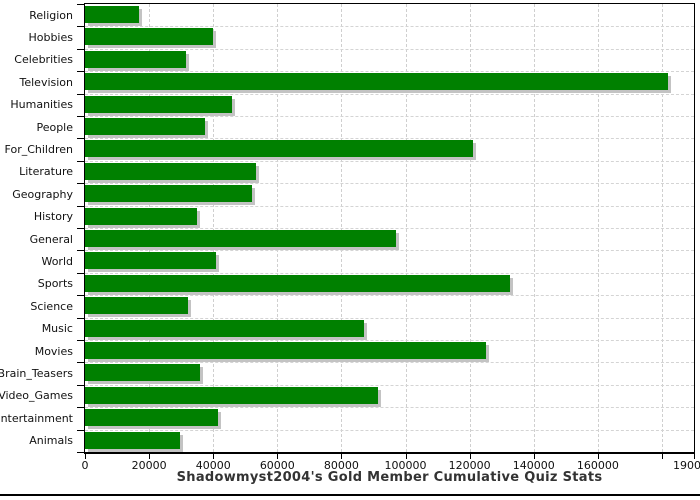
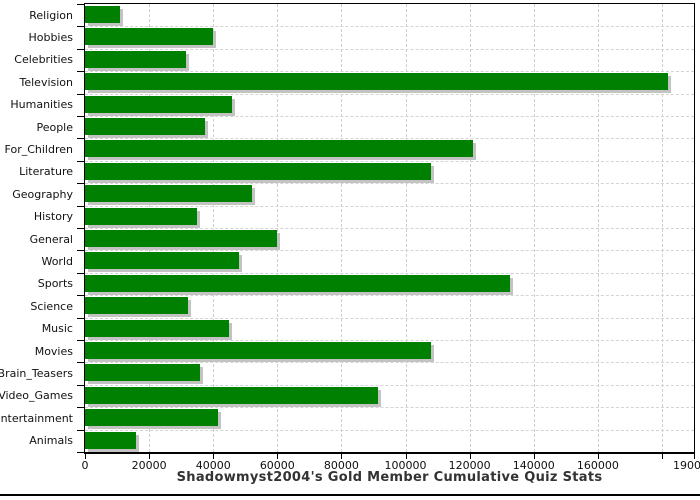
Religion: 17000 -> 11000
Literature: 54000 -> 108000
General: 97000 -> 60000
World: 41000 -> 48000
Music: 87000 -> 45000
Movies: 125000 -> 108000
Animals: 30000 -> 16000
